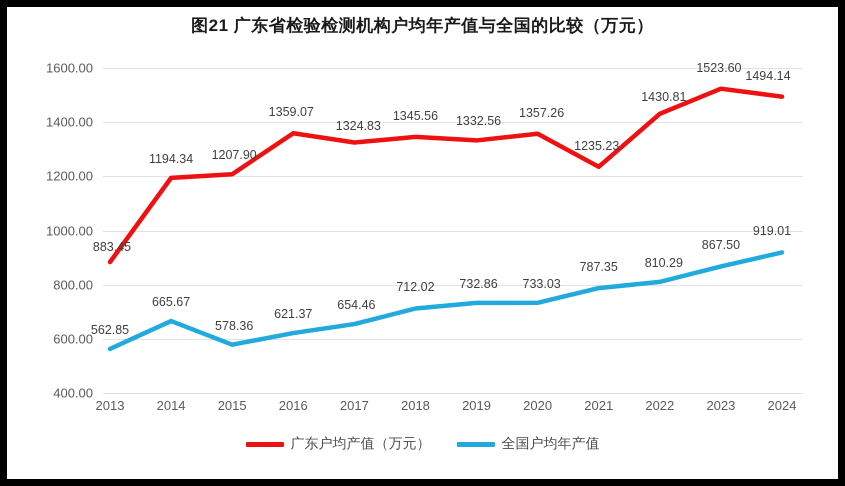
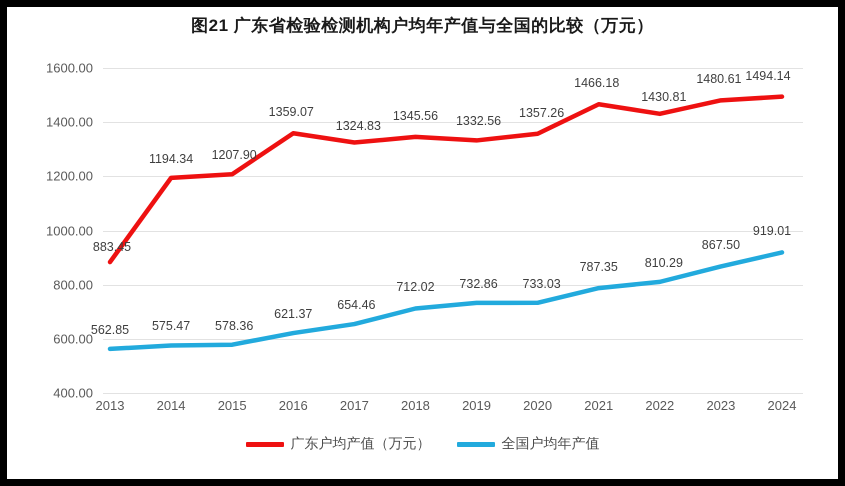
全国户均年产值/2014: 665.67 -> 575.47
广东户均产值（万元）/2021: 1235.23 -> 1466.18
广东户均产值（万元）/2023: 1523.60 -> 1480.61
